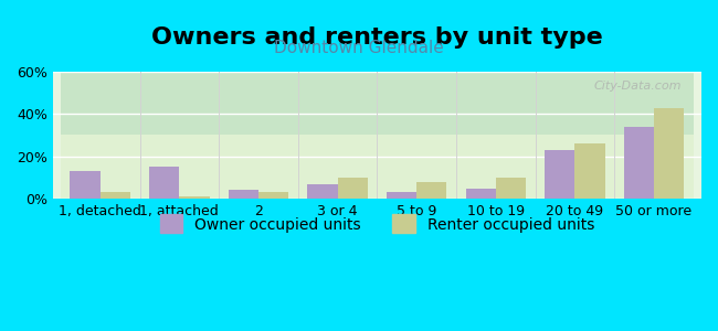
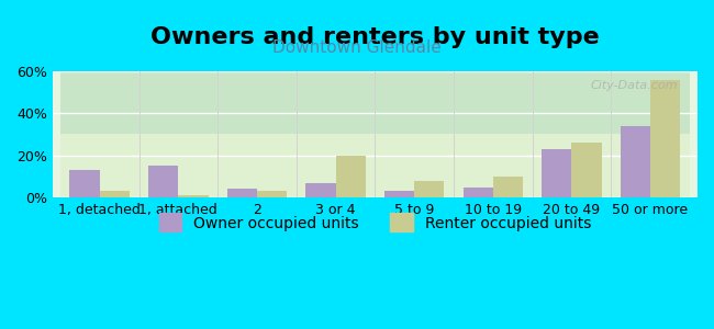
Renter occupied units/3 or 4: 10% -> 20%
Renter occupied units/50 or more: 43% -> 56%
